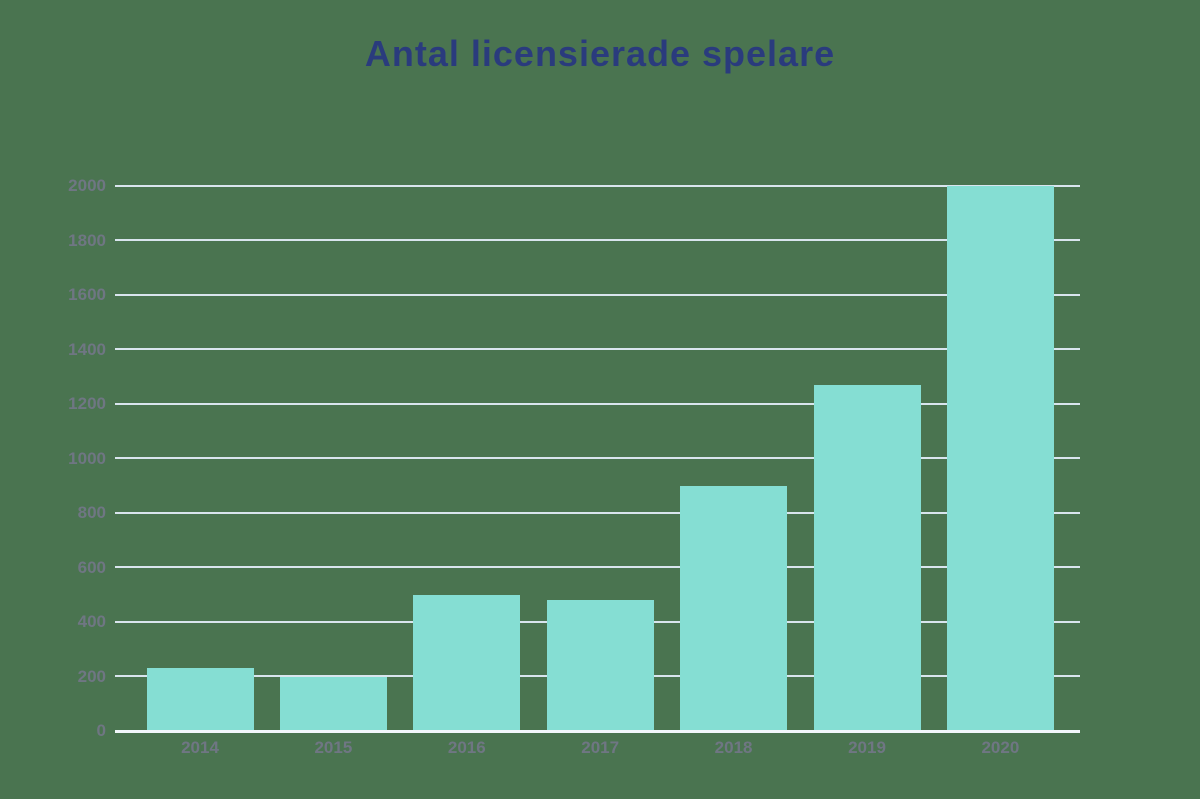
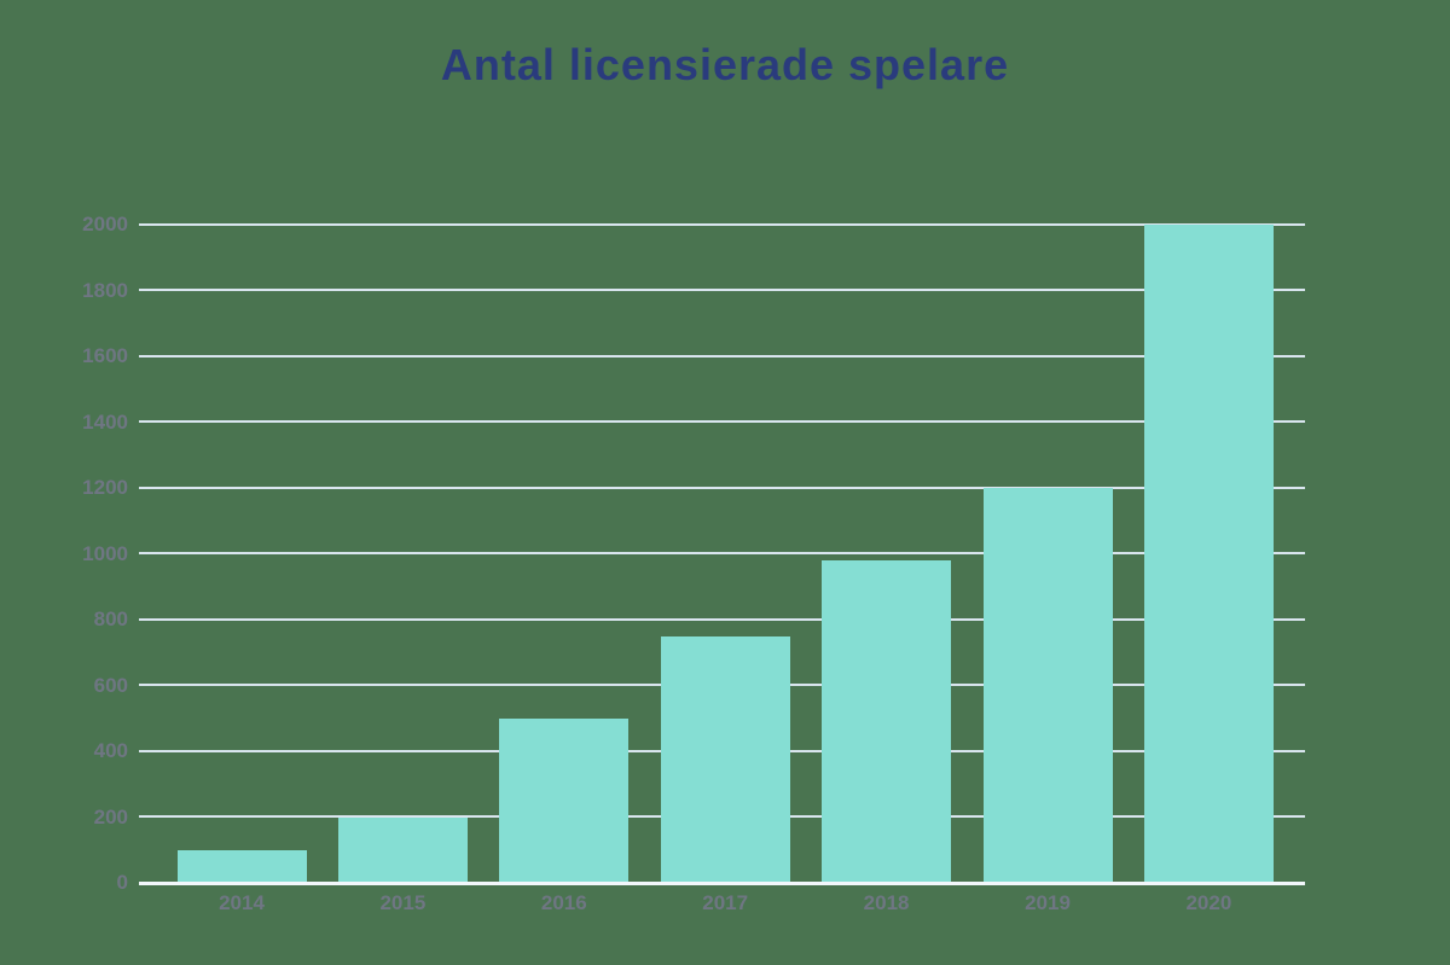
2014: 230 -> 100
2017: 480 -> 750
2018: 900 -> 980
2019: 1270 -> 1200
